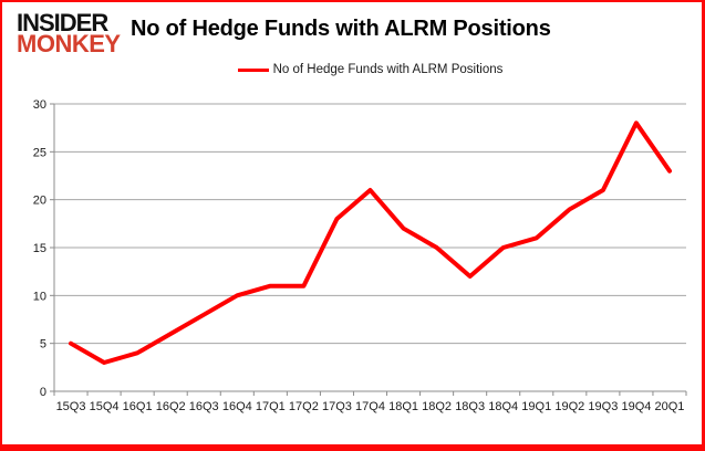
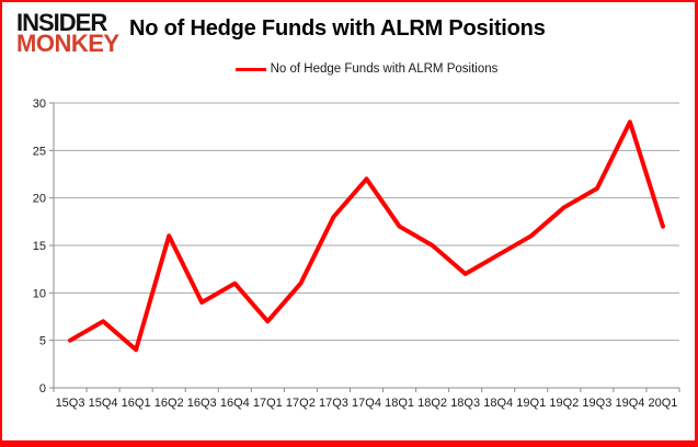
15Q4: 3 -> 7
16Q2: 6 -> 16
16Q3: 8 -> 9
16Q4: 10 -> 11
17Q1: 11 -> 7
17Q4: 21 -> 22
18Q4: 15 -> 14
20Q1: 23 -> 17
